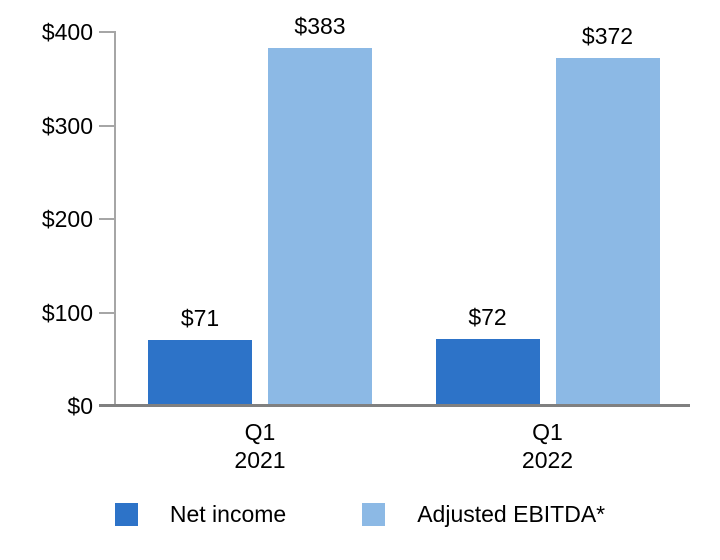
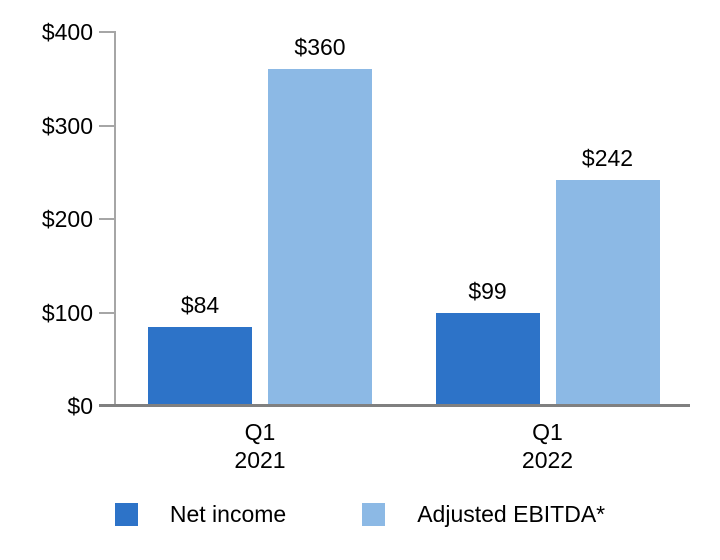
Net income/Q1 2021: $71 -> $84
Adjusted EBITDA*/Q1 2021: $383 -> $360
Net income/Q1 2022: $72 -> $99
Adjusted EBITDA*/Q1 2022: $372 -> $242
